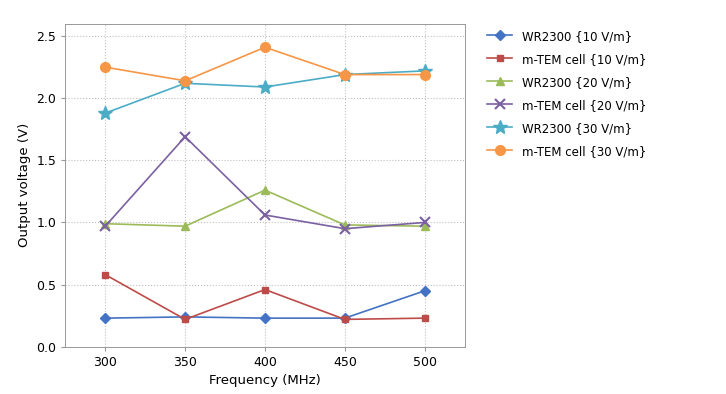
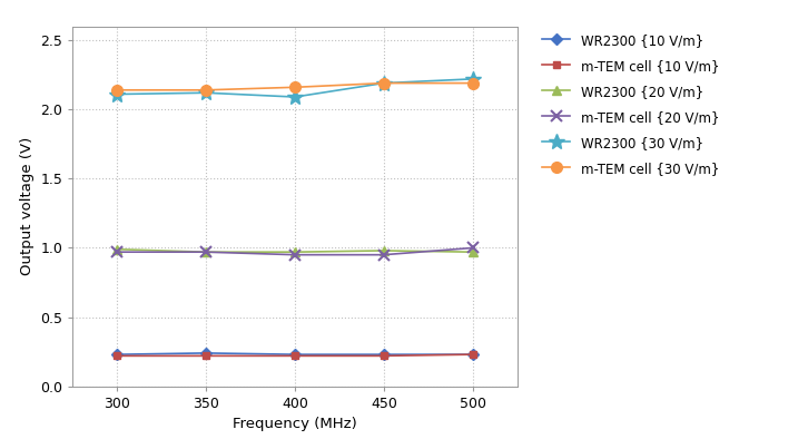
m-TEM cell {10 V/m}/300: 0.58 -> 0.22
WR2300 {30 V/m}/300: 1.88 -> 2.11
m-TEM cell {30 V/m}/300: 2.25 -> 2.14
m-TEM cell {20 V/m}/350: 1.69 -> 0.97
m-TEM cell {10 V/m}/400: 0.46 -> 0.22
WR2300 {20 V/m}/400: 1.26 -> 0.97
m-TEM cell {20 V/m}/400: 1.06 -> 0.95
m-TEM cell {30 V/m}/400: 2.41 -> 2.16
WR2300 {10 V/m}/500: 0.45 -> 0.23
